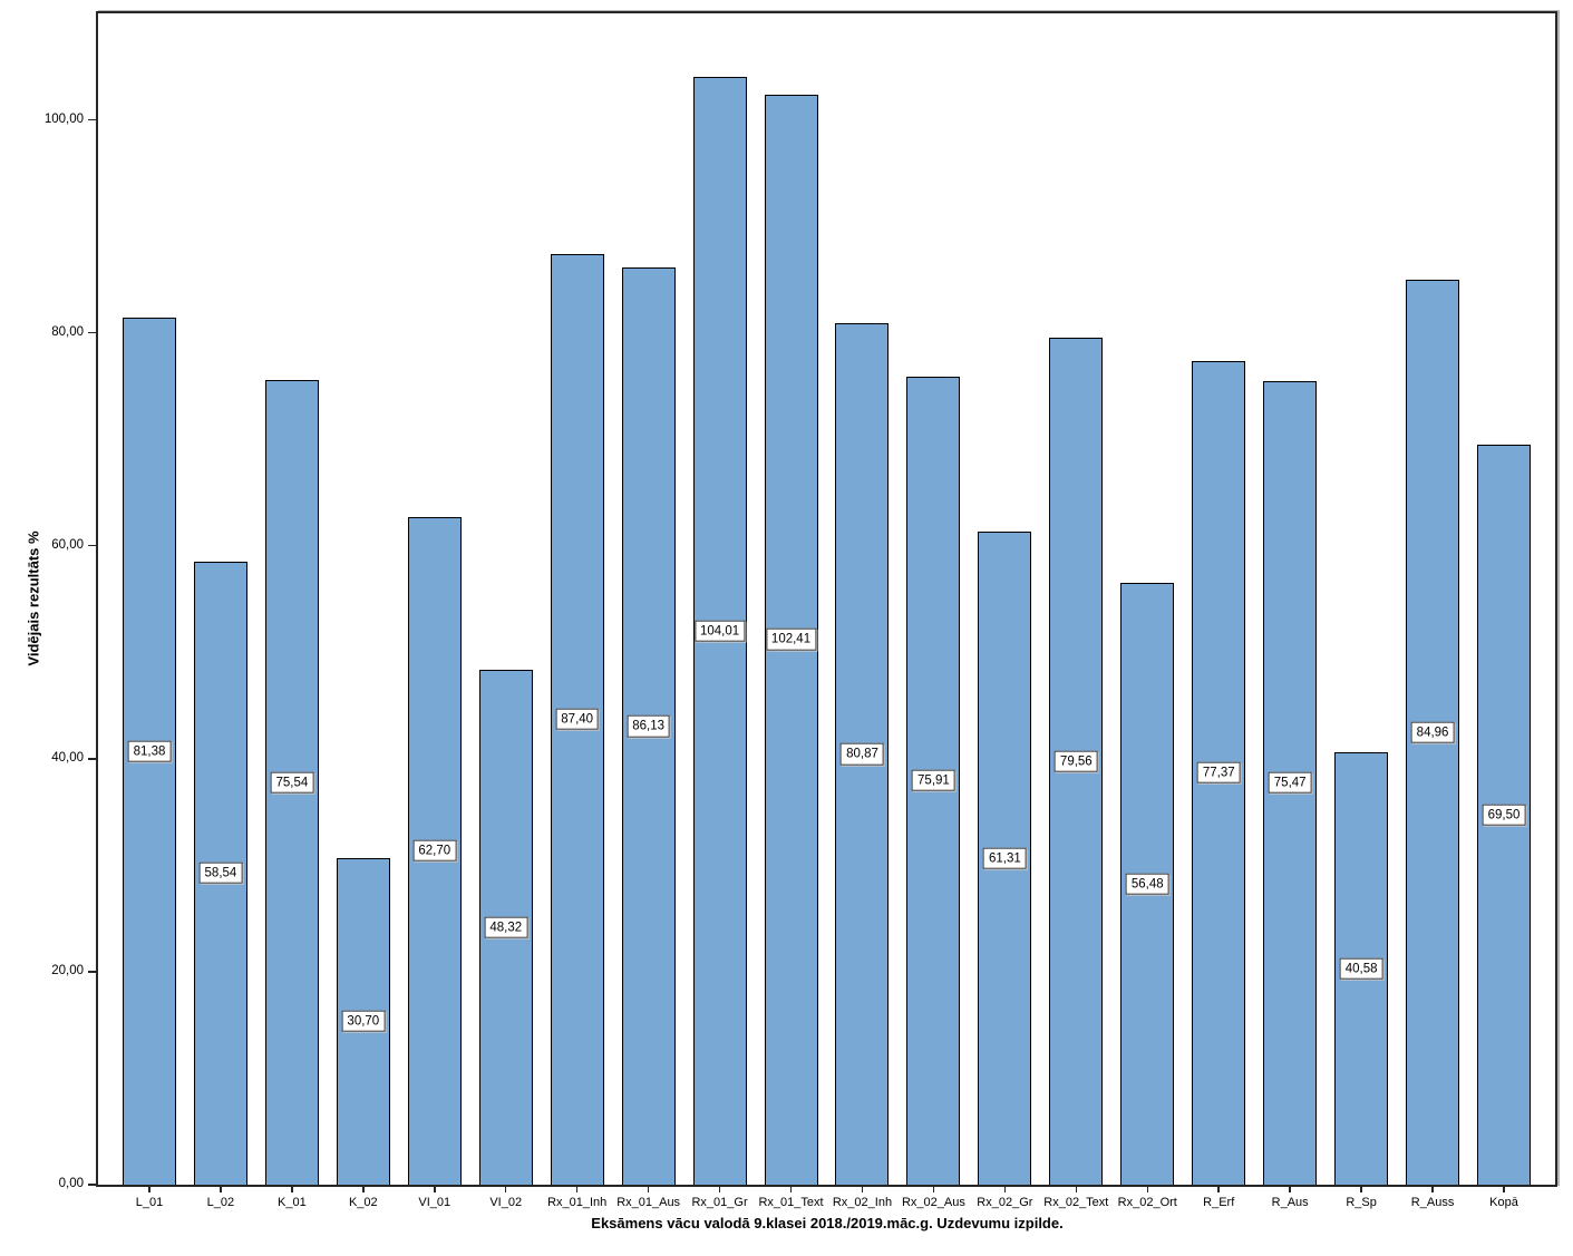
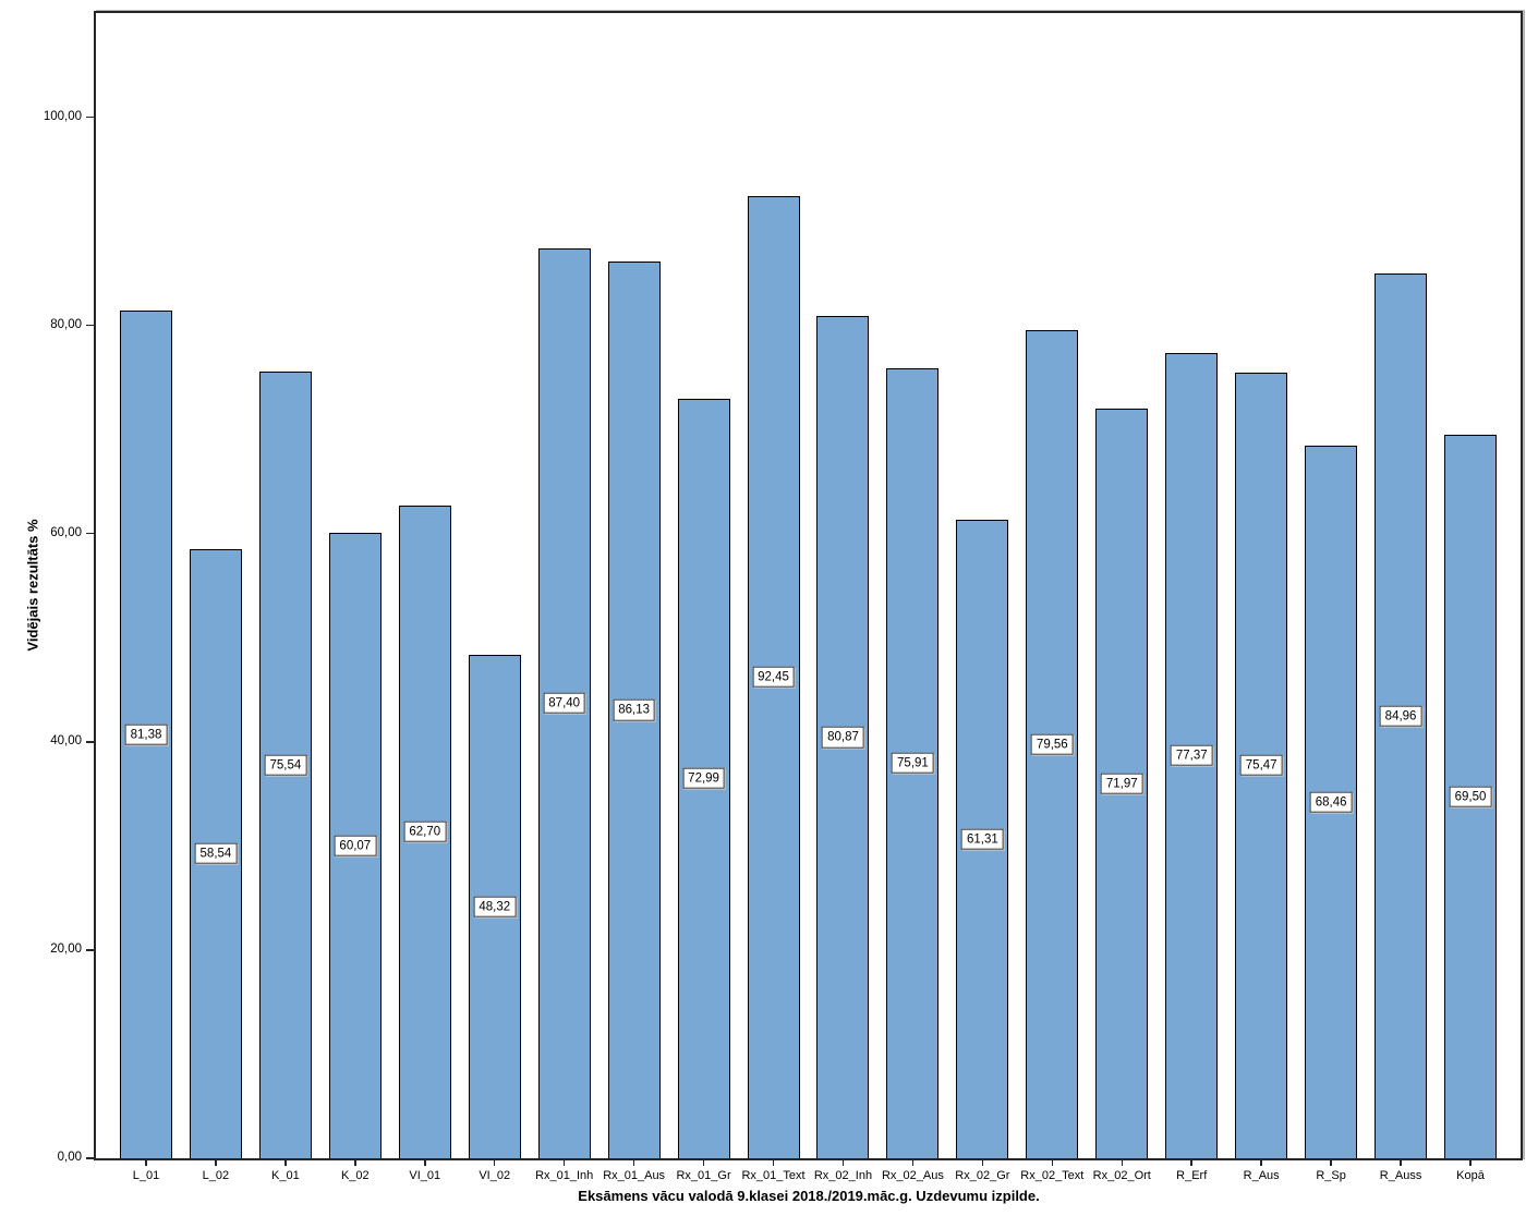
K_02: 30,70 -> 60,07
Rx_01_Gr: 104,01 -> 72,99
Rx_01_Text: 102,41 -> 92,45
Rx_02_Ort: 56,48 -> 71,97
R_Sp: 40,58 -> 68,46
